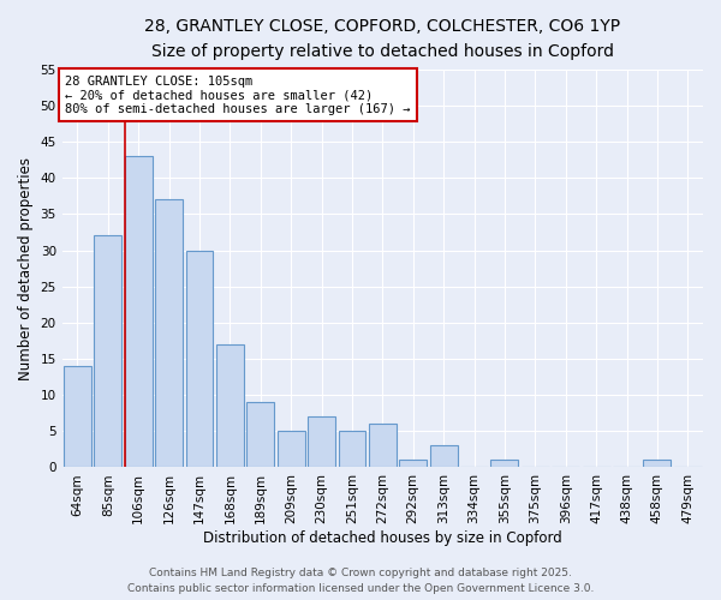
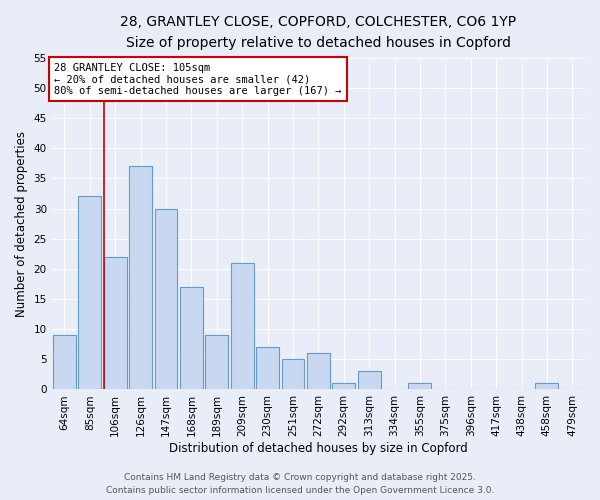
64sqm: 14 -> 9
106sqm: 43 -> 22
209sqm: 5 -> 21
